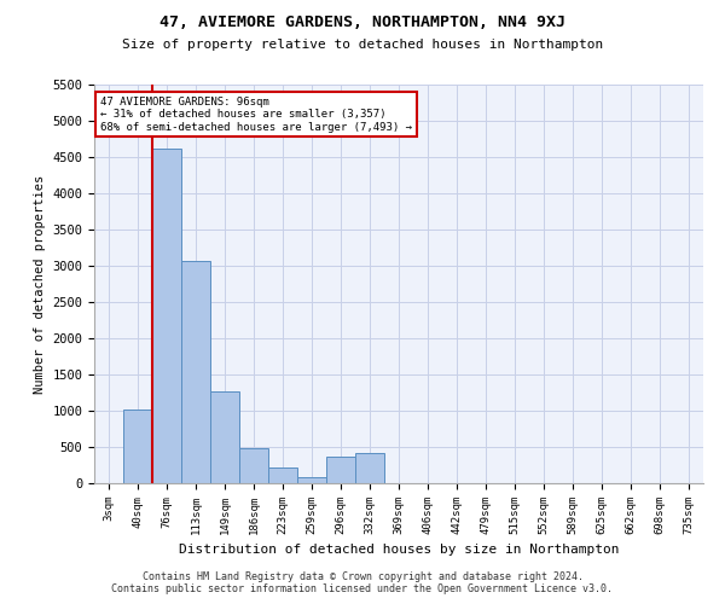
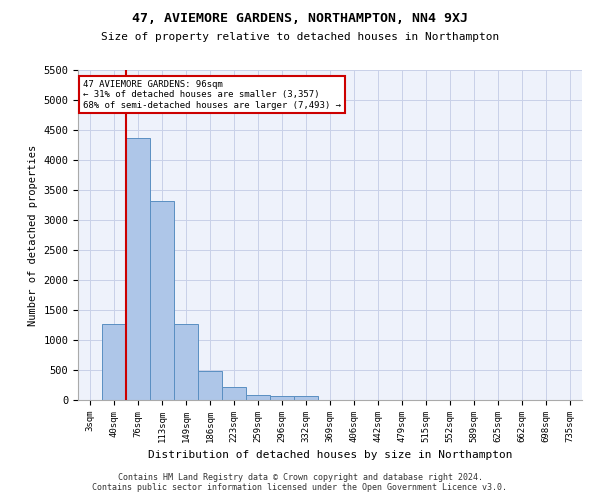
40sqm: 1020 -> 1260
76sqm: 4620 -> 4360
113sqm: 3060 -> 3310
296sqm: 360 -> 60
332sqm: 420 -> 60
